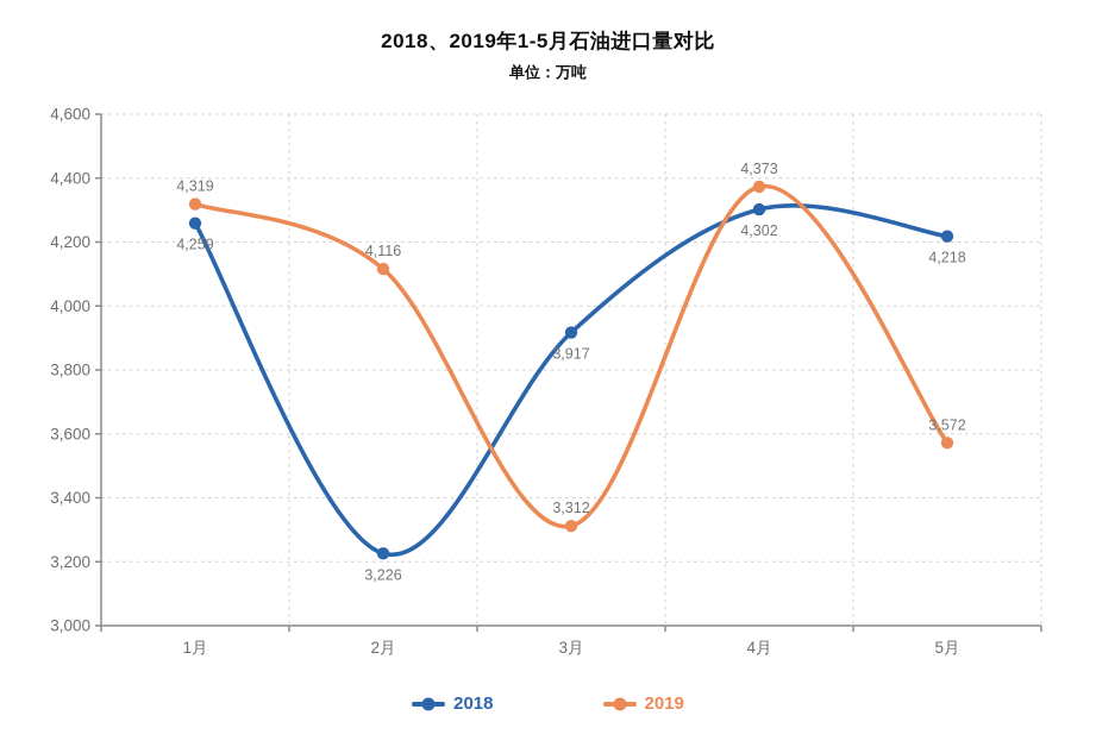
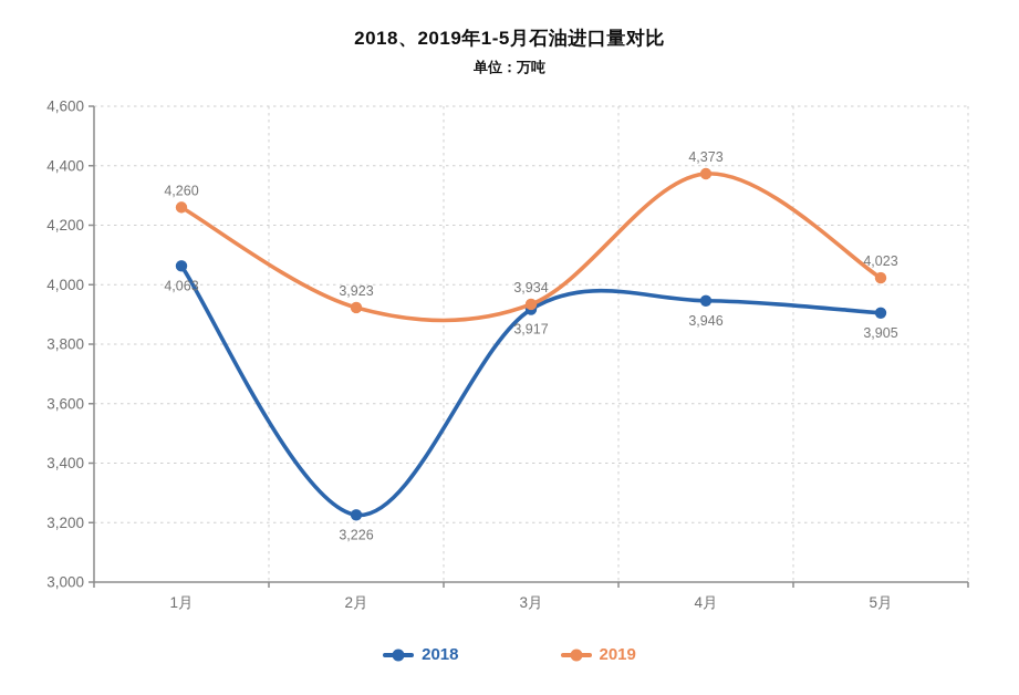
2018/1月: 4,259 -> 4,063
2019/1月: 4,319 -> 4,260
2019/2月: 4,116 -> 3,923
2019/3月: 3,312 -> 3,934
2018/4月: 4,302 -> 3,946
2018/5月: 4,218 -> 3,905
2019/5月: 3,572 -> 4,023
